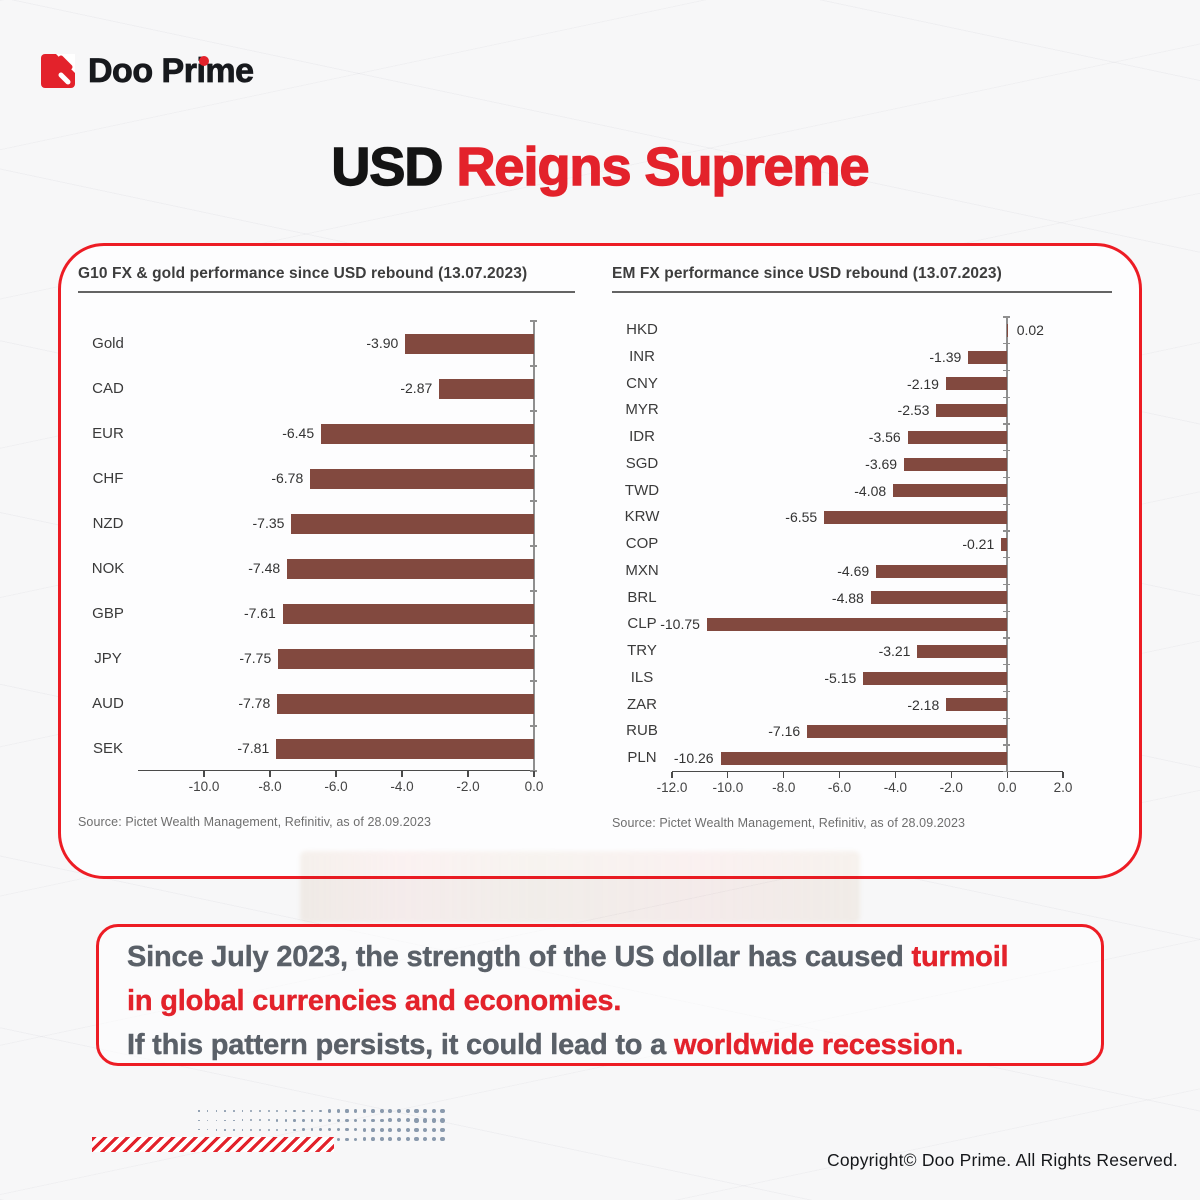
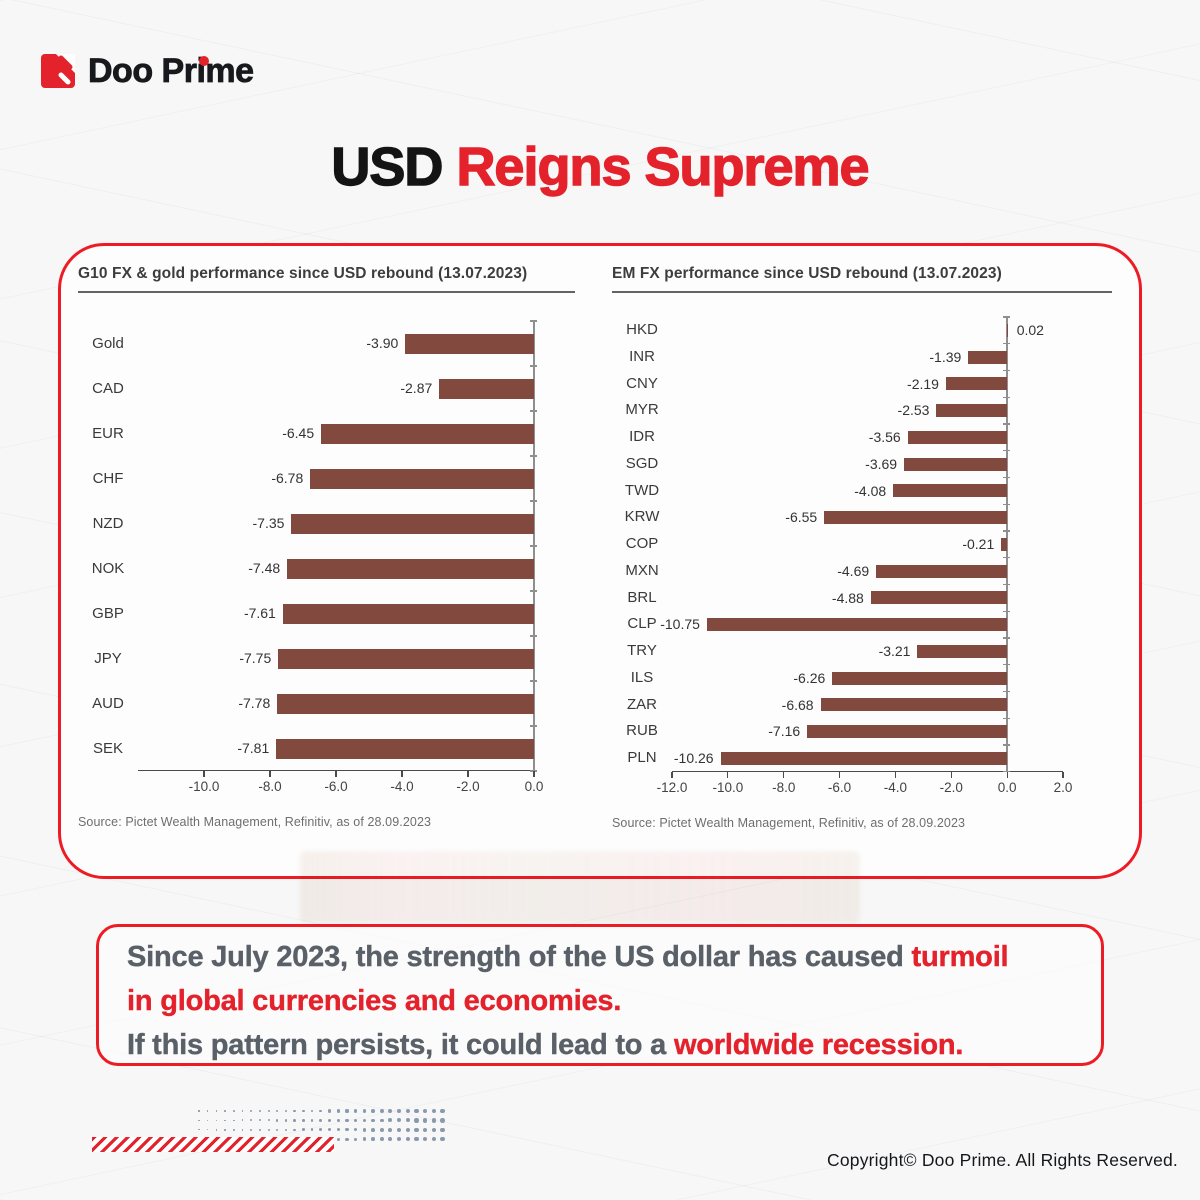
EM FX performance since USD rebound (13.07.2023)/ILS: -5.15 -> -6.26
EM FX performance since USD rebound (13.07.2023)/ZAR: -2.18 -> -6.68
